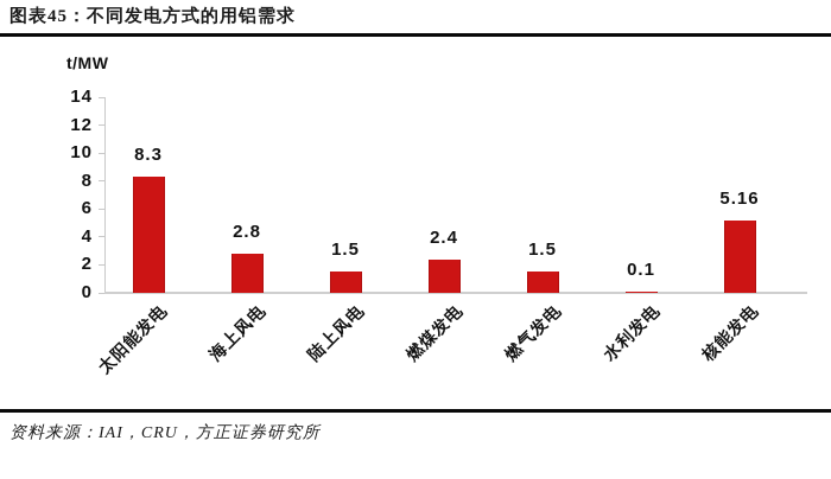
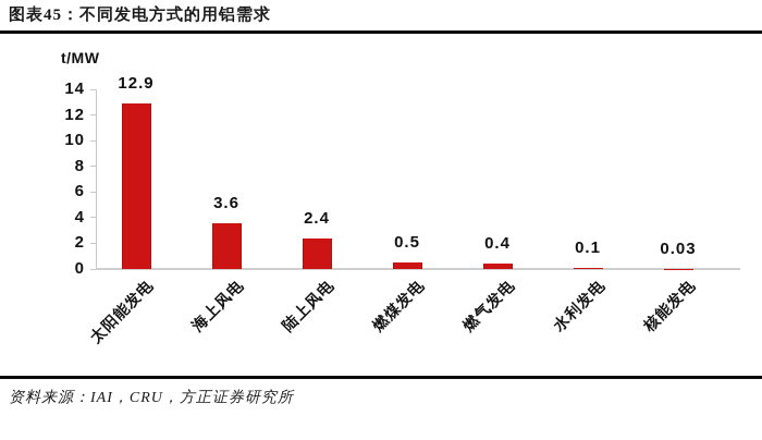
太阳能发电: 8.3 -> 12.9
海上风电: 2.8 -> 3.6
陆上风电: 1.5 -> 2.4
燃煤发电: 2.4 -> 0.5
燃气发电: 1.5 -> 0.4
核能发电: 5.16 -> 0.03
